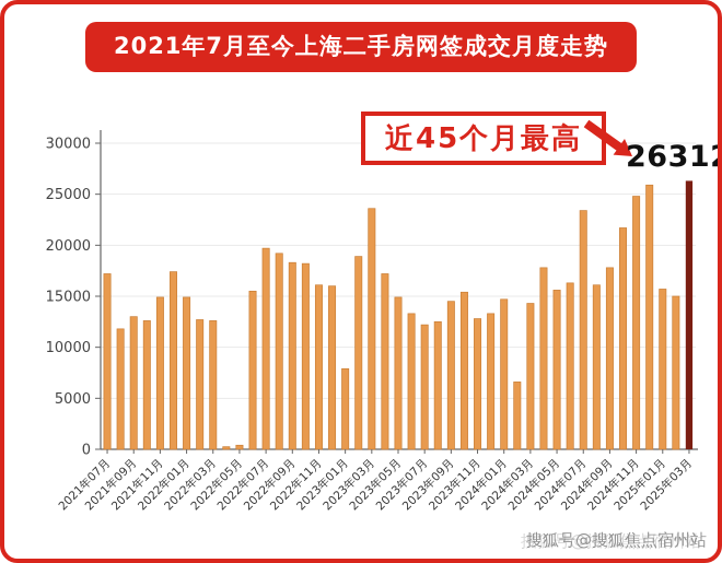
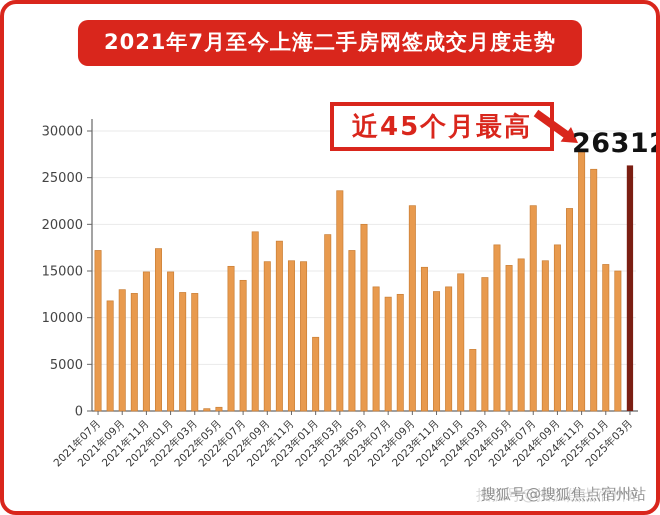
2022年07月: 20000 -> 14000
2022年09月: 18000 -> 16000
2023年05月: 15000 -> 20000
2023年09月: 14000 -> 22000
2024年07月: 23000 -> 22000
2024年11月: 25000 -> 28000
